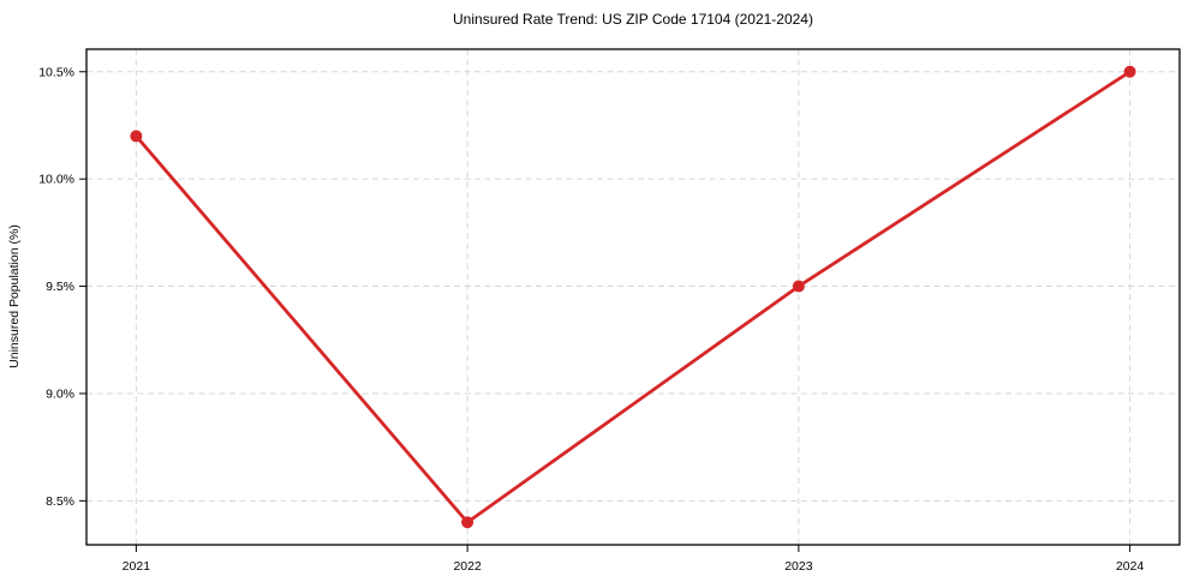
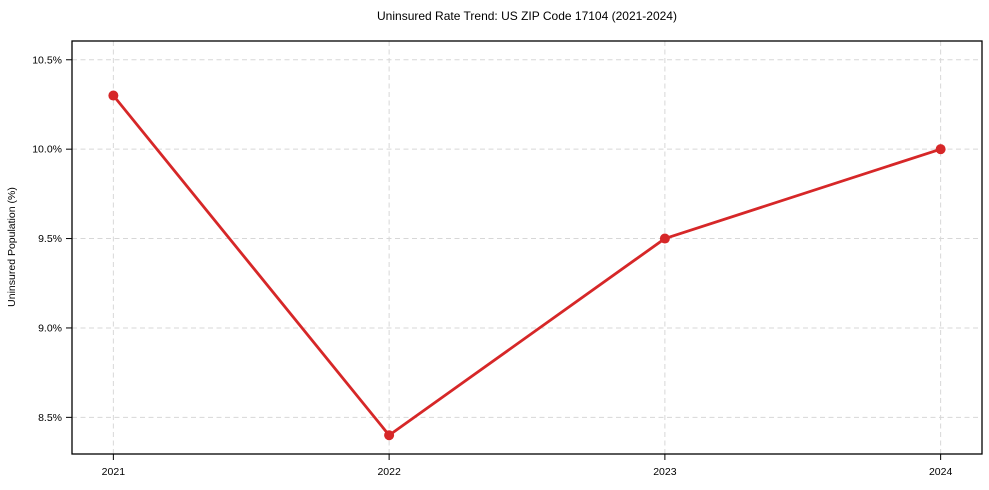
2021: 10.2% -> 10.3%
2024: 10.5% -> 10.0%
